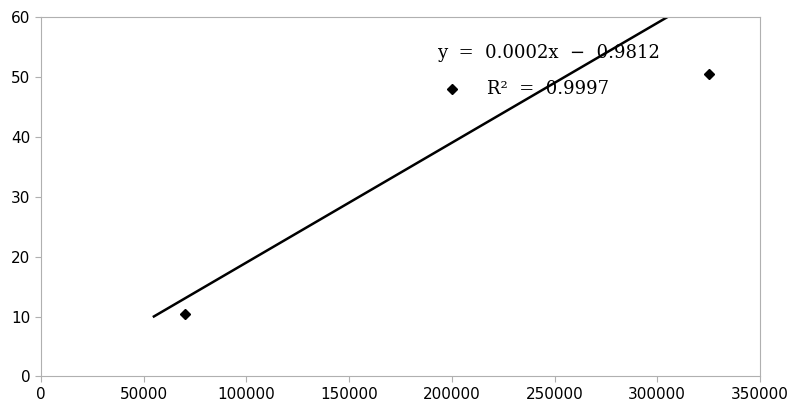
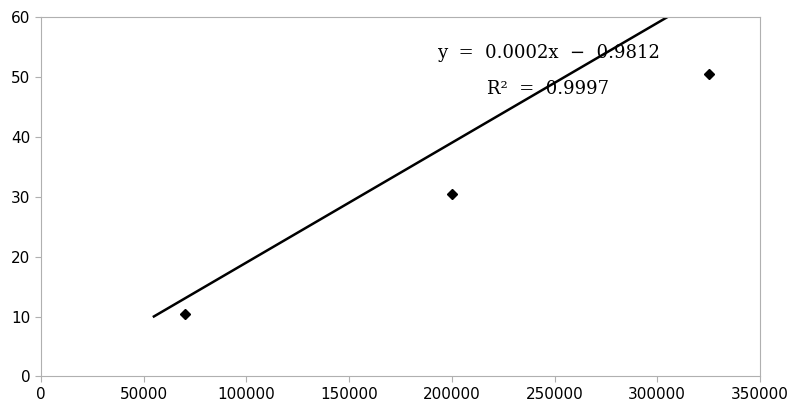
200000: 48.0 -> 30.5
